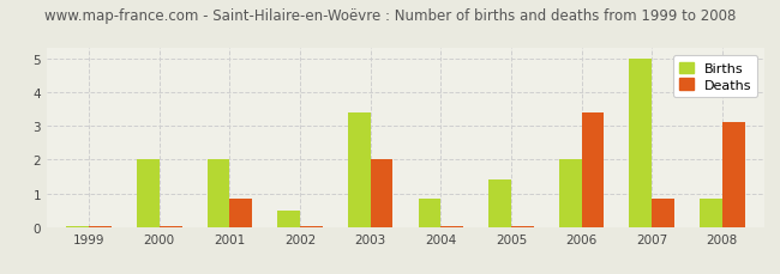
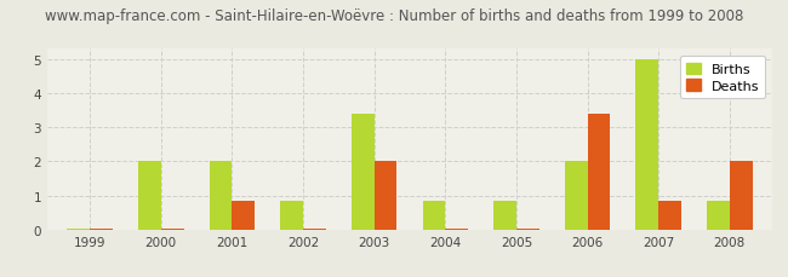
Births/2002: 0.50 -> 0.85
Births/2005: 1.40 -> 0.85
Deaths/2008: 3.10 -> 2.00
